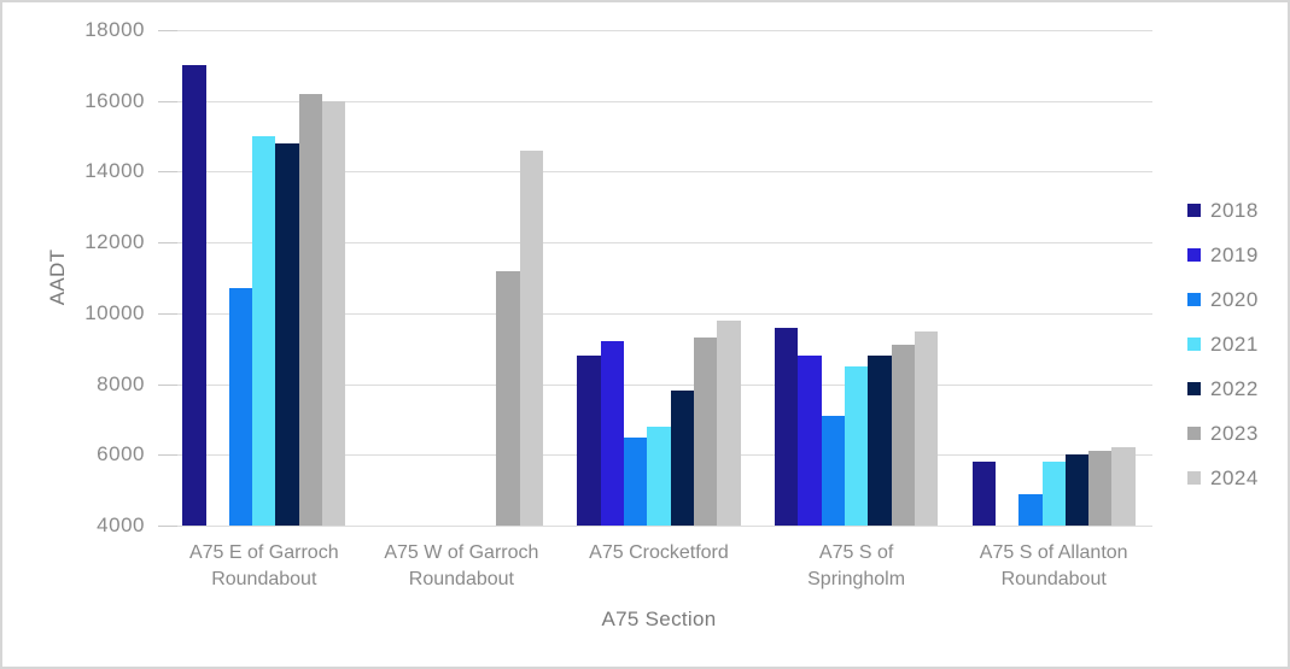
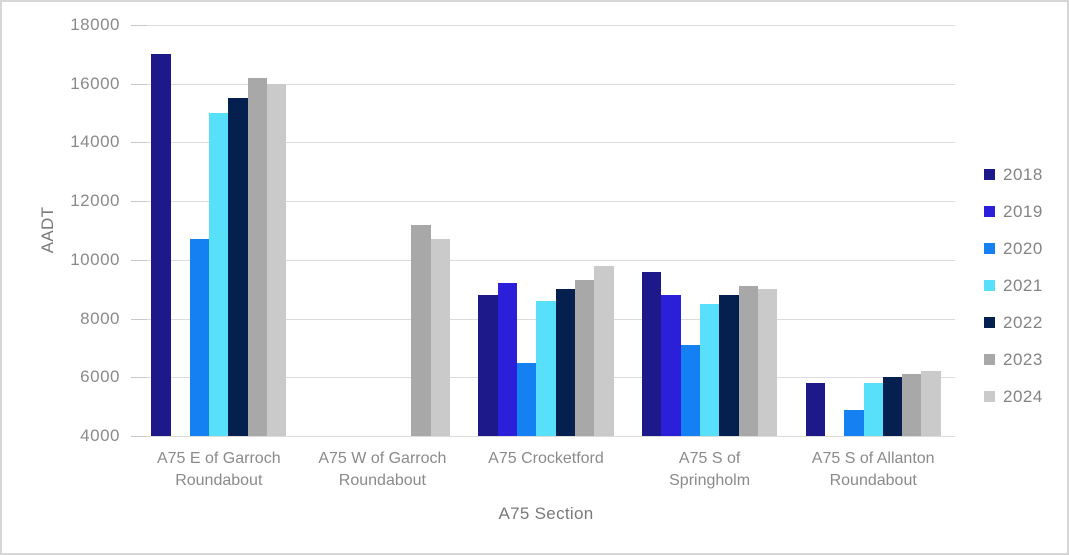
2022/A75 E of Garroch Roundabout: 14800 -> 15500
2024/A75 W of Garroch Roundabout: 14600 -> 10700
2021/A75 Crocketford: 6800 -> 8600
2022/A75 Crocketford: 7800 -> 9000
2024/A75 S of Springholm: 9500 -> 9000
